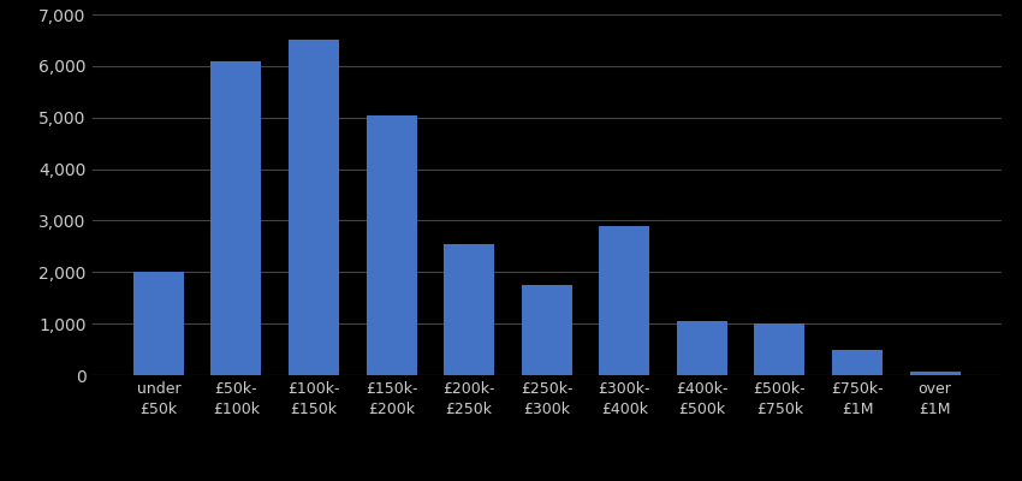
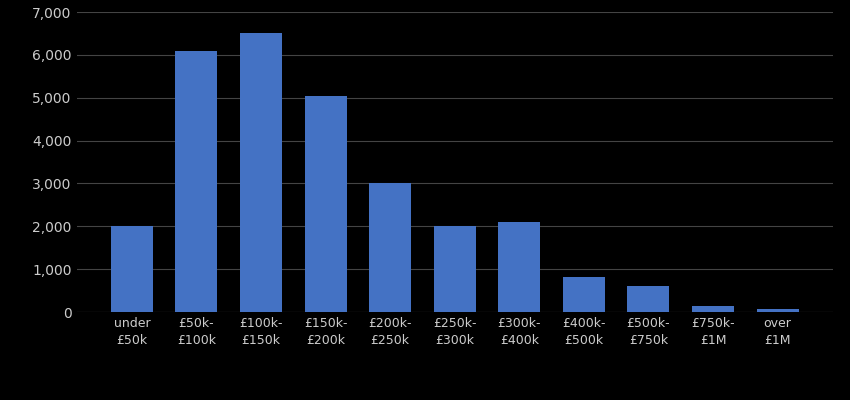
£200k- £250k: 2,550 -> 3,000
£250k- £300k: 1,750 -> 2,000
£300k- £400k: 2,900 -> 2,100
£400k- £500k: 1,050 -> 820
£500k- £750k: 1,000 -> 600
£750k- £1M: 500 -> 130
